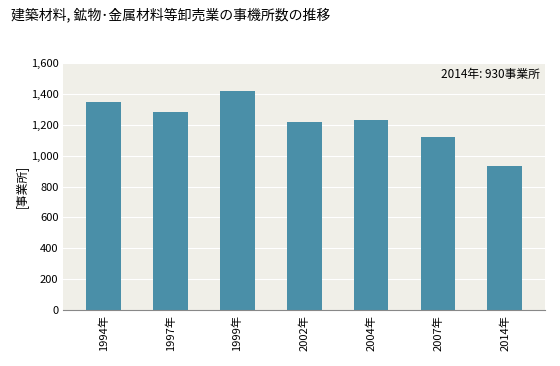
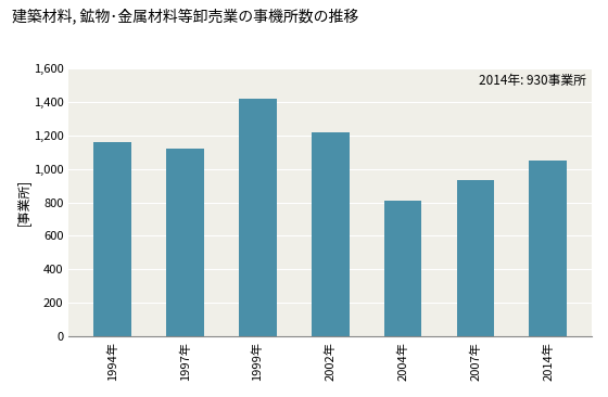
1994年: 1,350 -> 1,160
1997年: 1,280 -> 1,120
2004年: 1,230 -> 810
2007年: 1,120 -> 930
2014年: 930 -> 1,050
